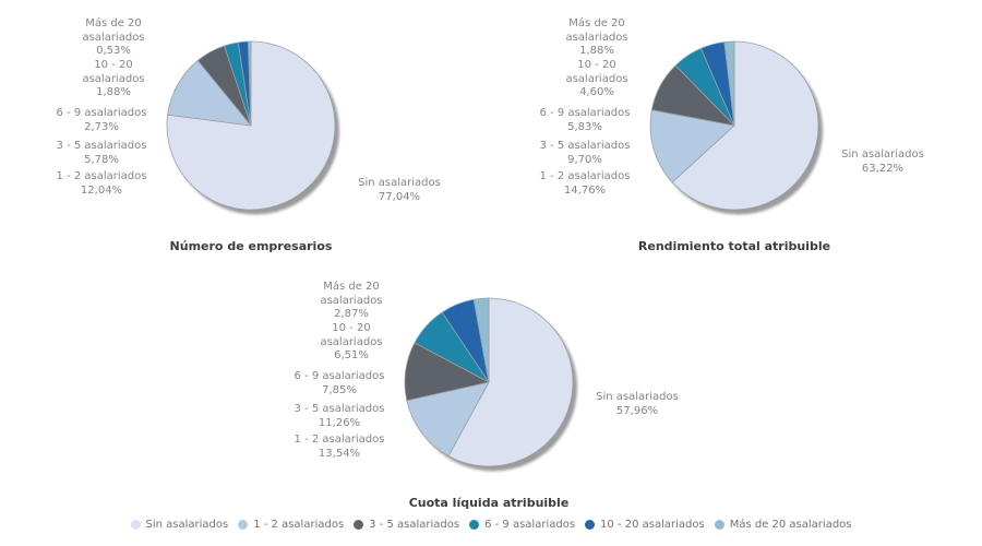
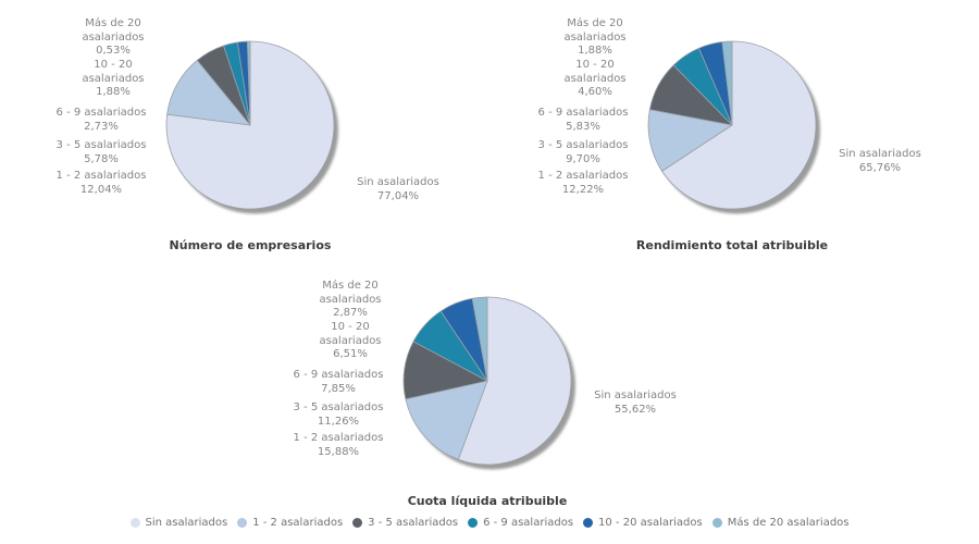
Rendimiento total atribuible/Sin asalariados: 63,22% -> 65,76%
Rendimiento total atribuible/1 - 2 asalariados: 14,76% -> 12,22%
Cuota líquida atribuible/Sin asalariados: 57,96% -> 55,62%
Cuota líquida atribuible/1 - 2 asalariados: 13,54% -> 15,88%
